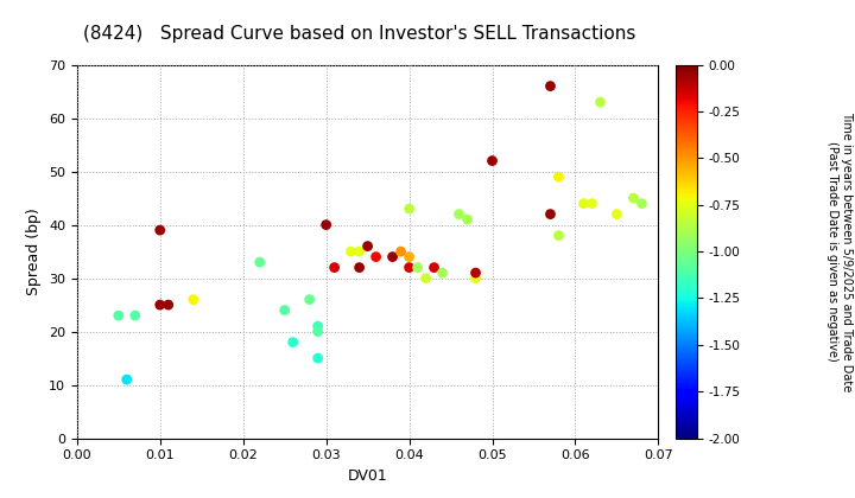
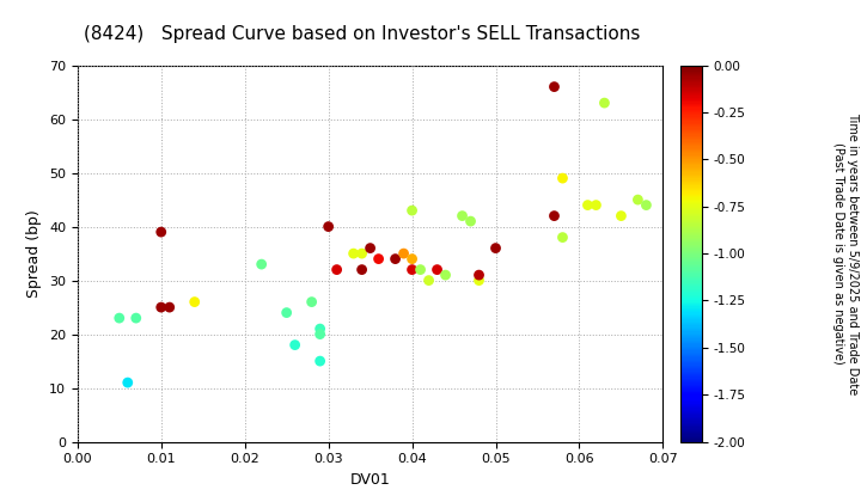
0.05: 52 -> 36
